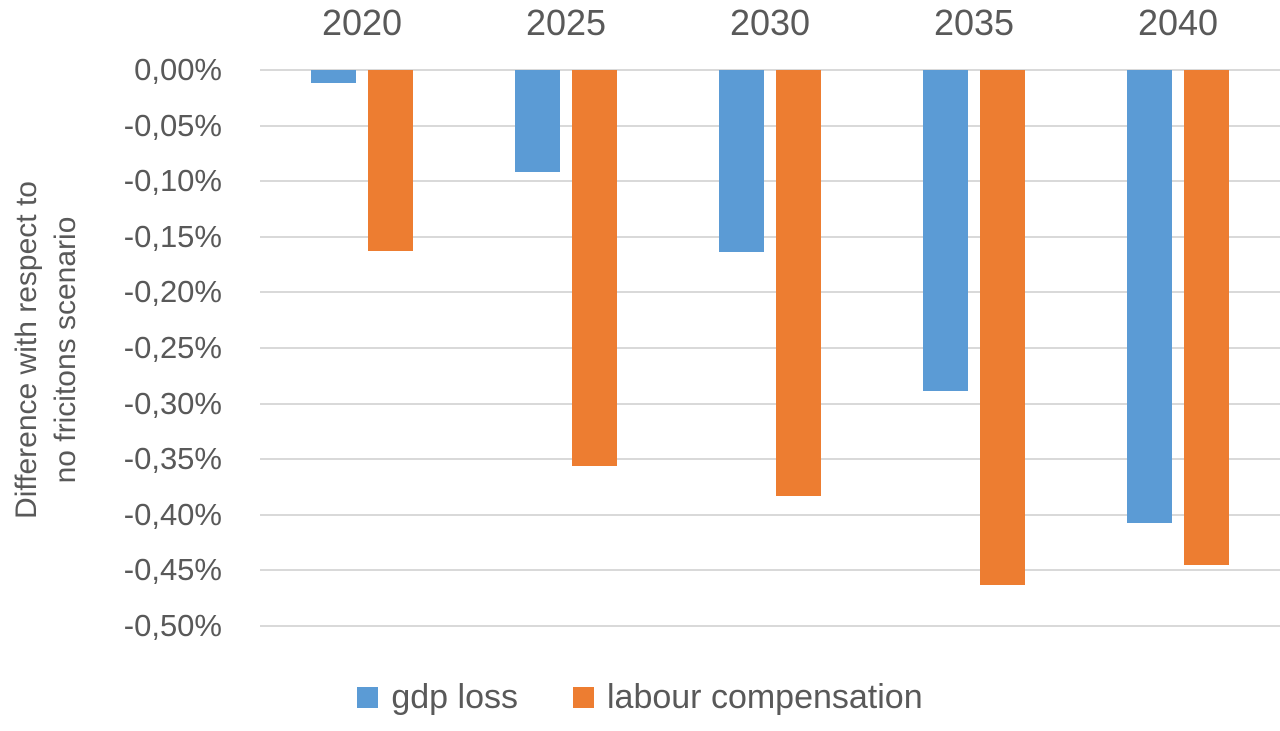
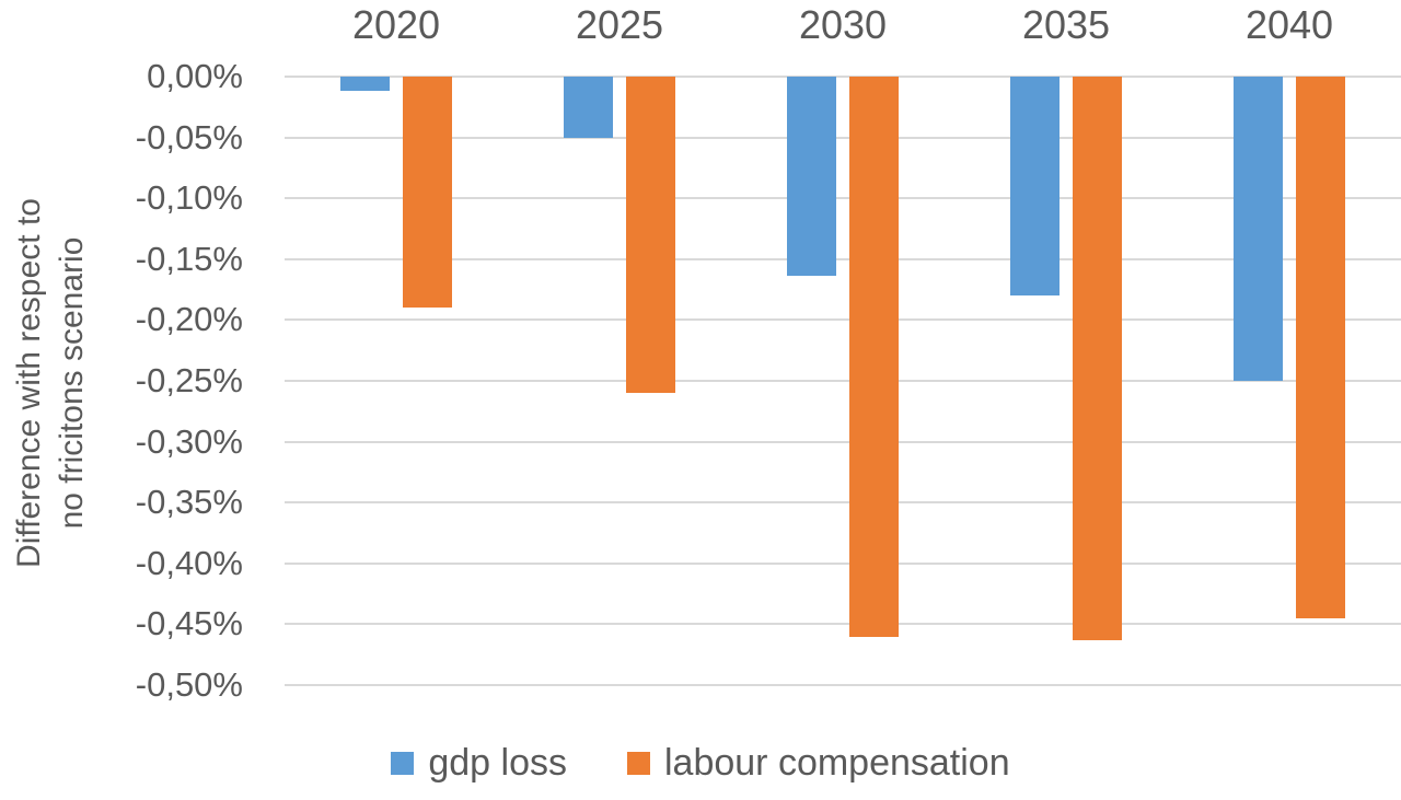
labour compensation/2020: -0,16% -> -0,19%
gdp loss/2025: -0,09% -> -0,05%
labour compensation/2025: -0,36% -> -0,26%
labour compensation/2030: -0,38% -> -0,46%
gdp loss/2035: -0,29% -> -0,18%
gdp loss/2040: -0,41% -> -0,25%
